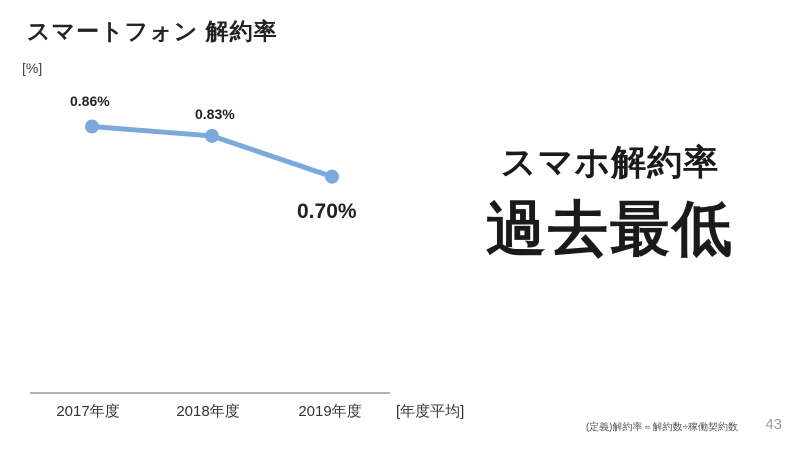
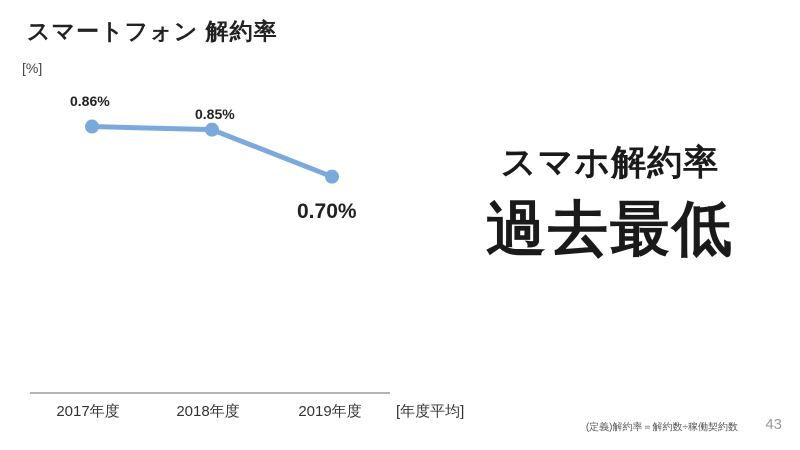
2018年度: 0.83% -> 0.85%
